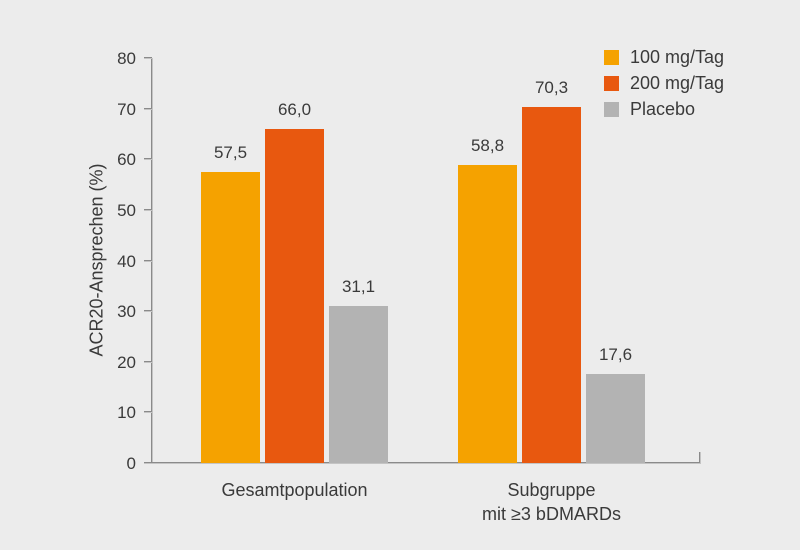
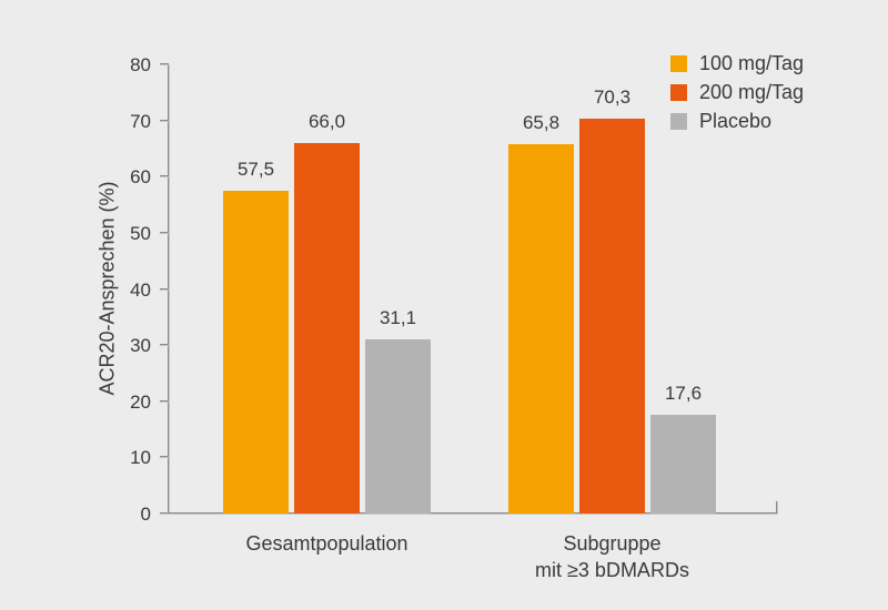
100 mg/Tag/Subgruppe mit ≥3 bDMARDs: 58,8 -> 65,8
